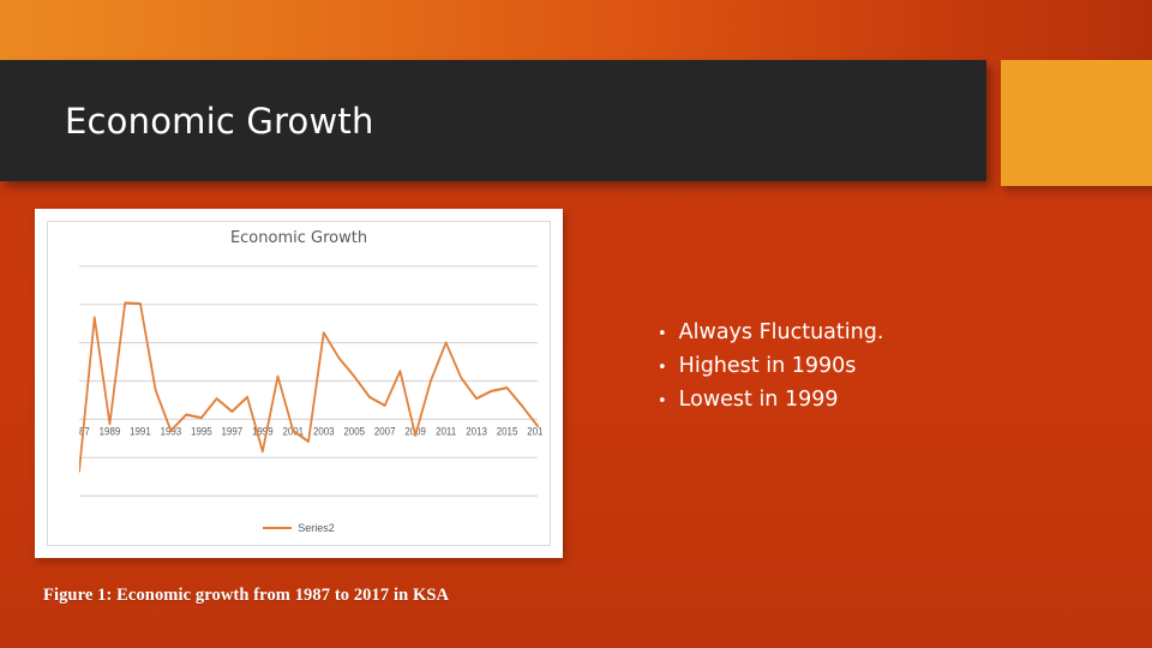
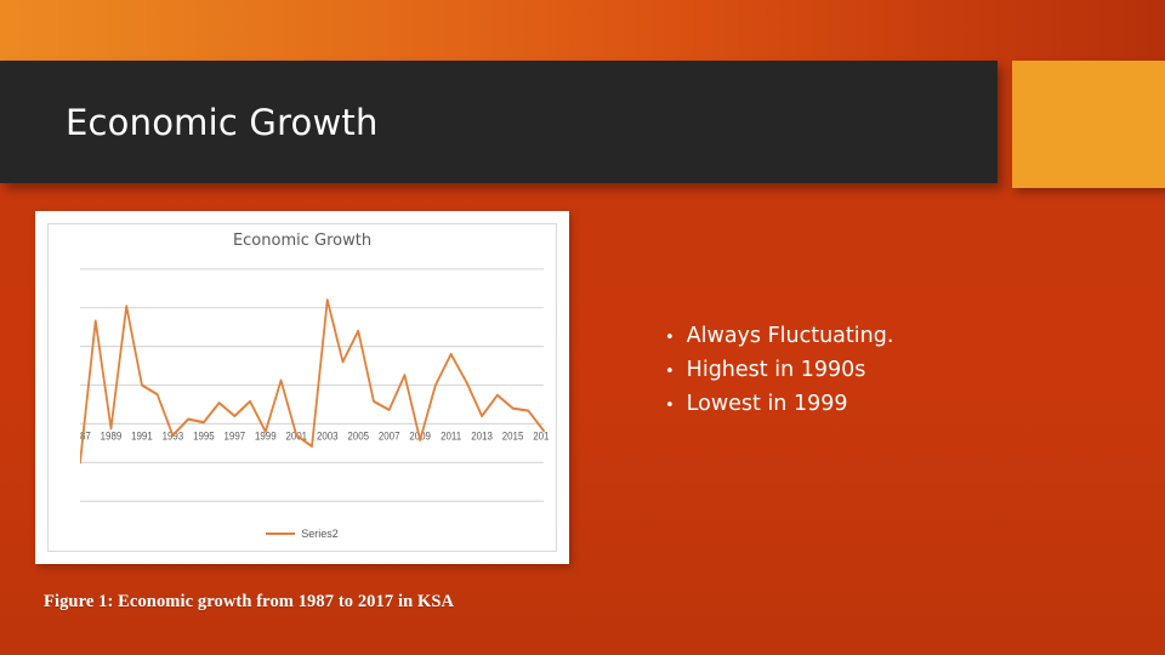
1987: -7 -> -5
1991: 15 -> 5
1999: -4 -> -1
2003: 11 -> 16
2005: 6 -> 12
2011: 10 -> 9
2013: 3 -> 1
2015: 4 -> 2
